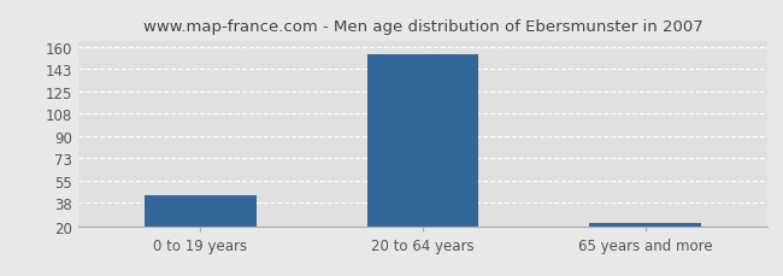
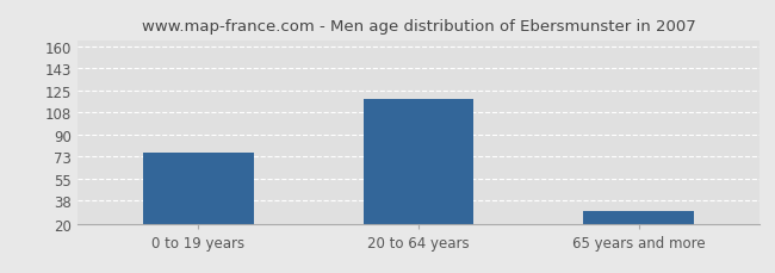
0 to 19 years: 44 -> 76
20 to 64 years: 154 -> 118
65 years and more: 22 -> 30
